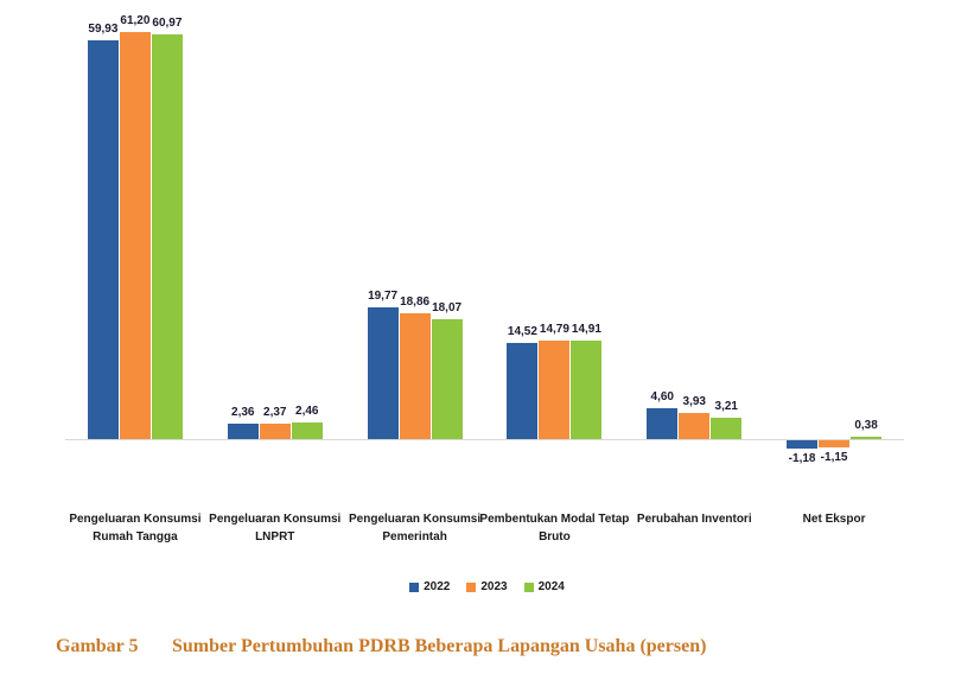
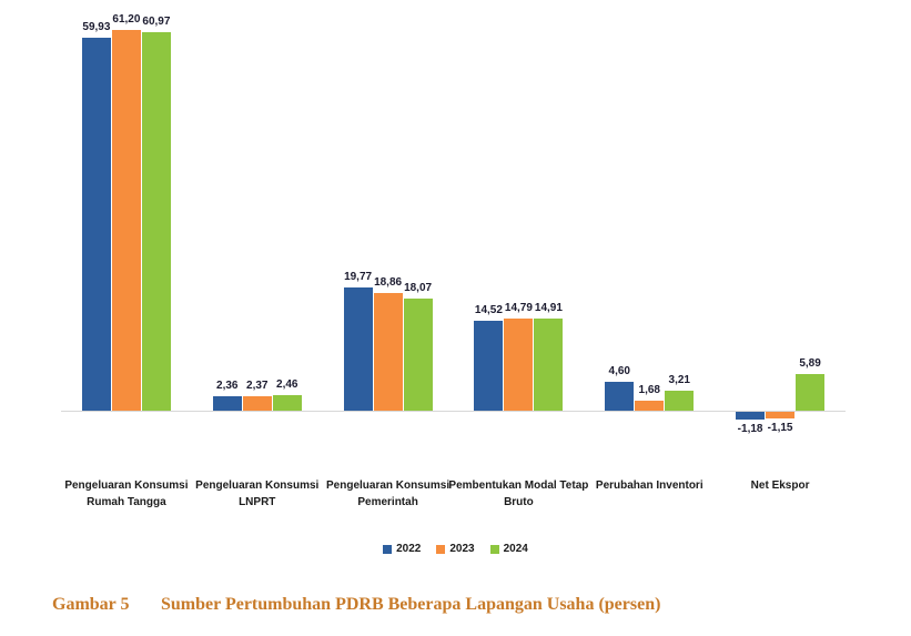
2023/Perubahan Inventori: 3,93 -> 1,68
2024/Net Ekspor: 0,38 -> 5,89
